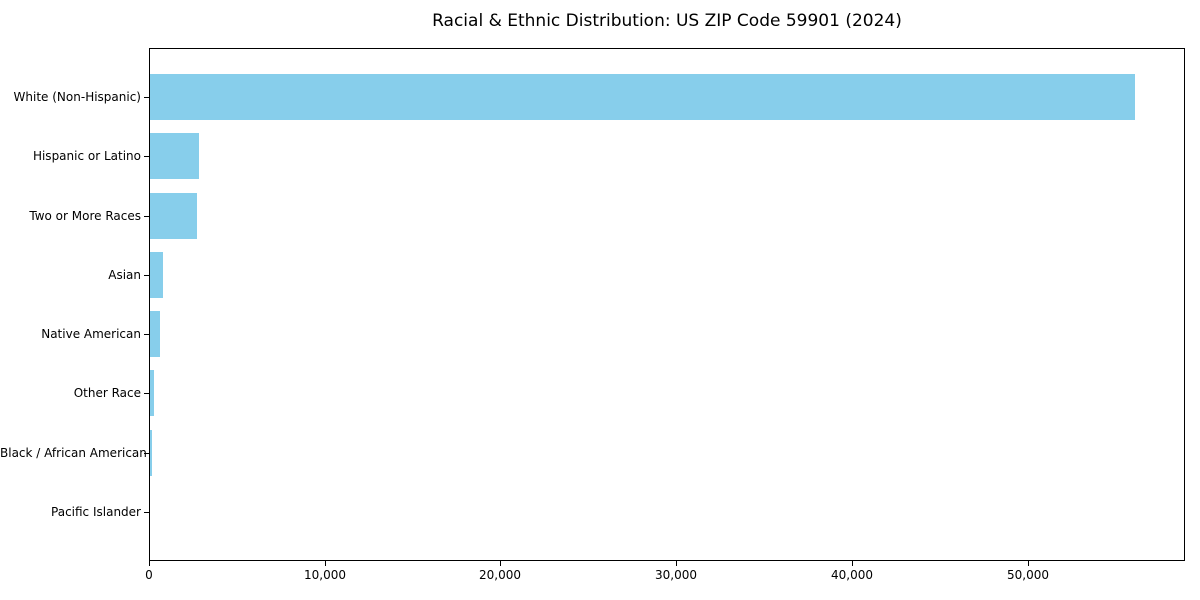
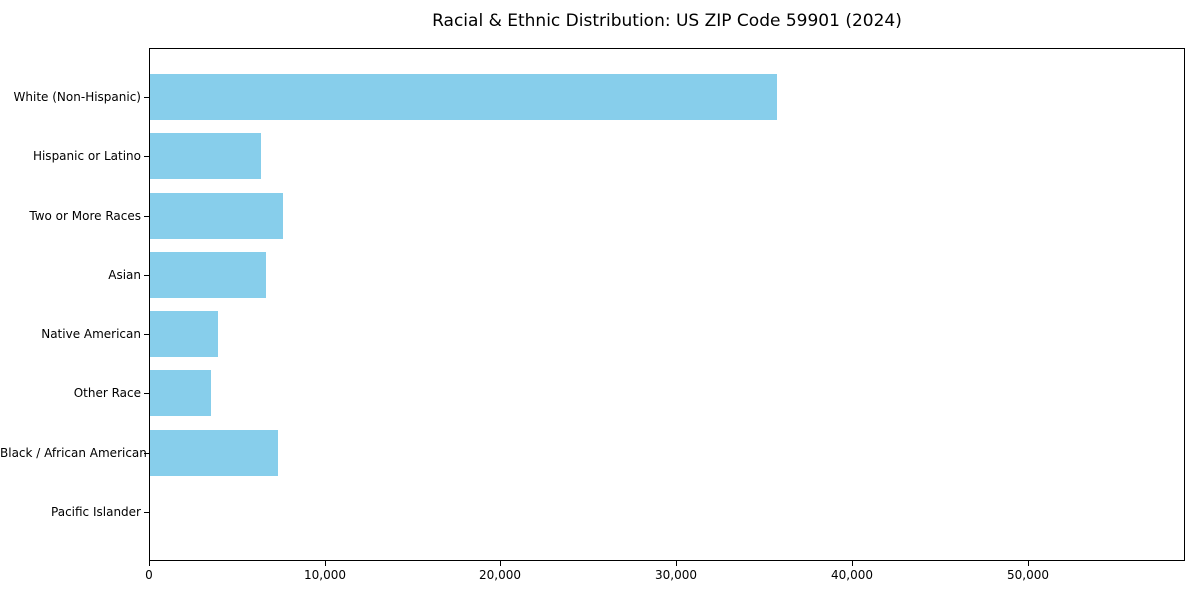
White (Non-Hispanic): 56100 -> 35700
Hispanic or Latino: 2800 -> 6300
Two or More Races: 2700 -> 7600
Asian: 700 -> 6600
Native American: 600 -> 3900
Other Race: 200 -> 3500
Black / African American: 100 -> 7300
